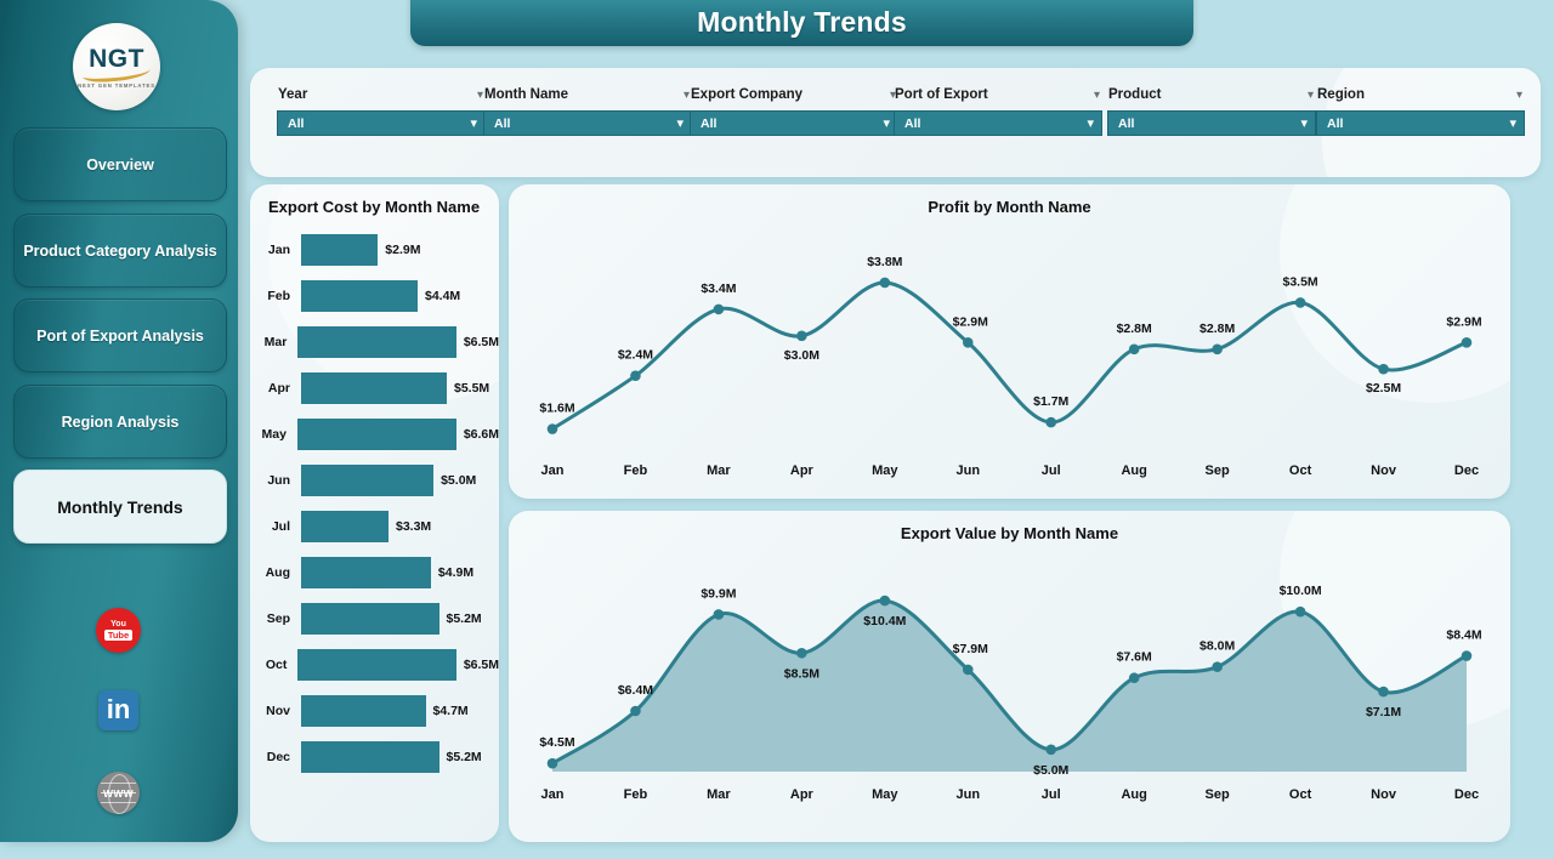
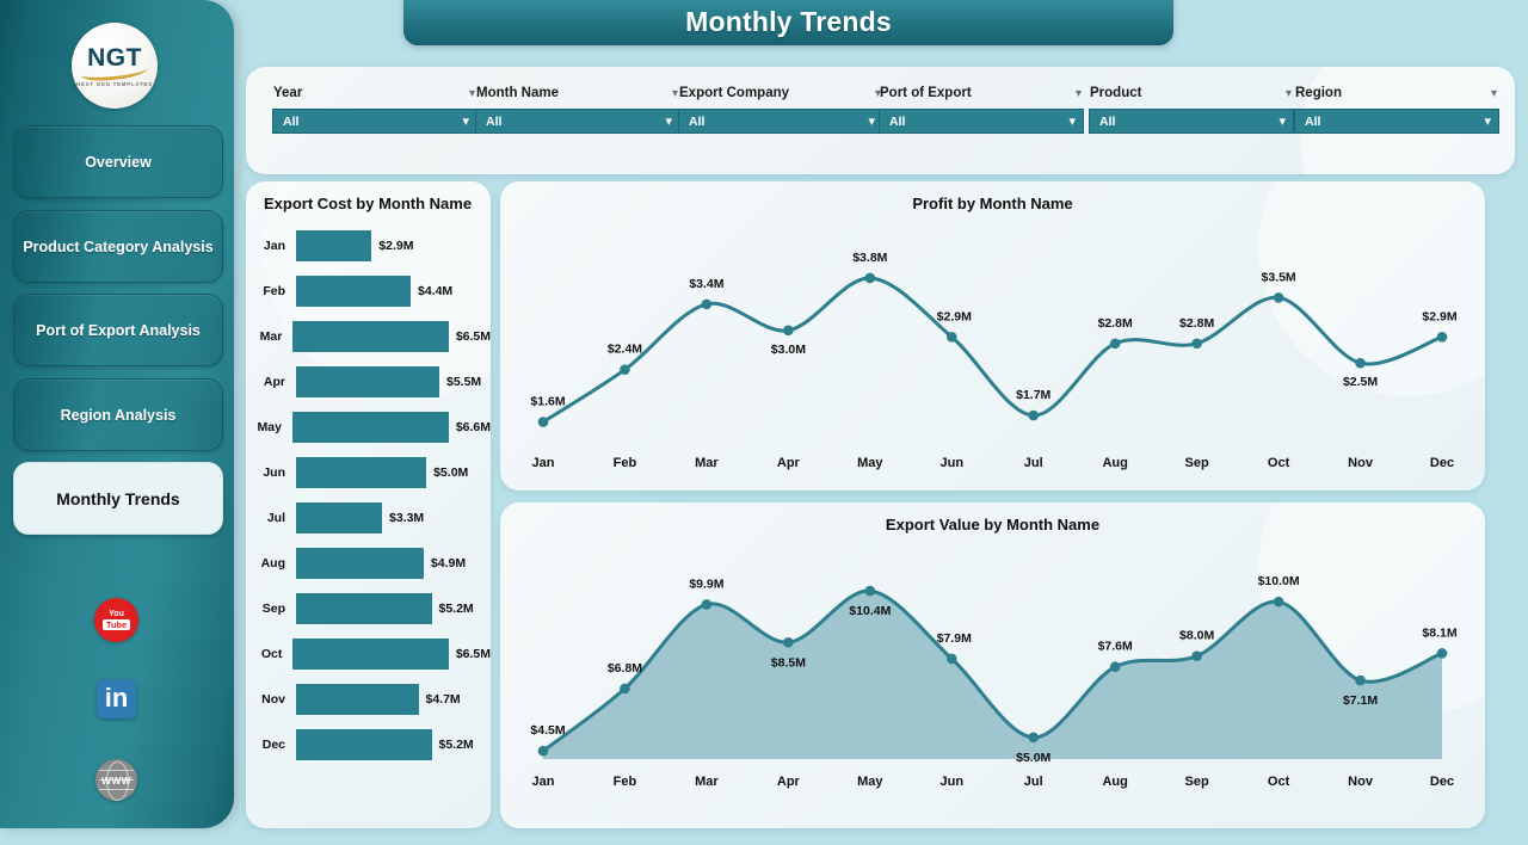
Export Value by Month Name/Feb: $6.4M -> $6.8M
Export Value by Month Name/Dec: $8.4M -> $8.1M
